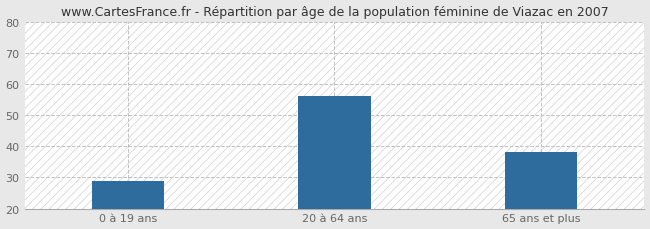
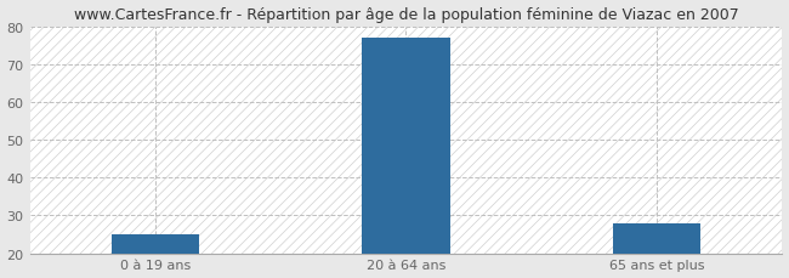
0 à 19 ans: 29 -> 25
20 à 64 ans: 56 -> 77
65 ans et plus: 38 -> 28
